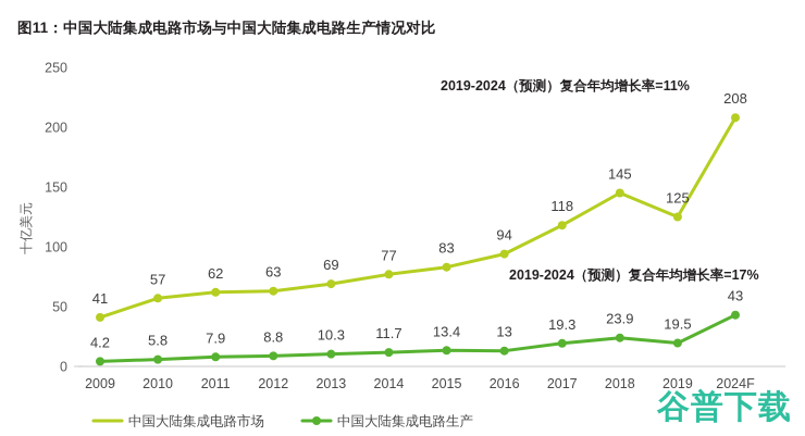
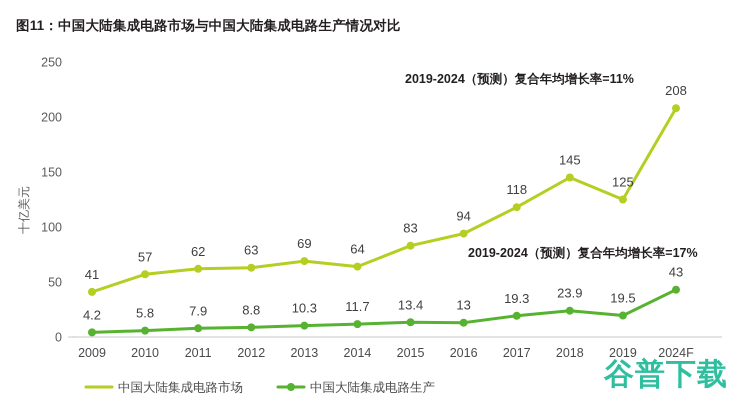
中国大陆集成电路市场/2014: 77 -> 64
